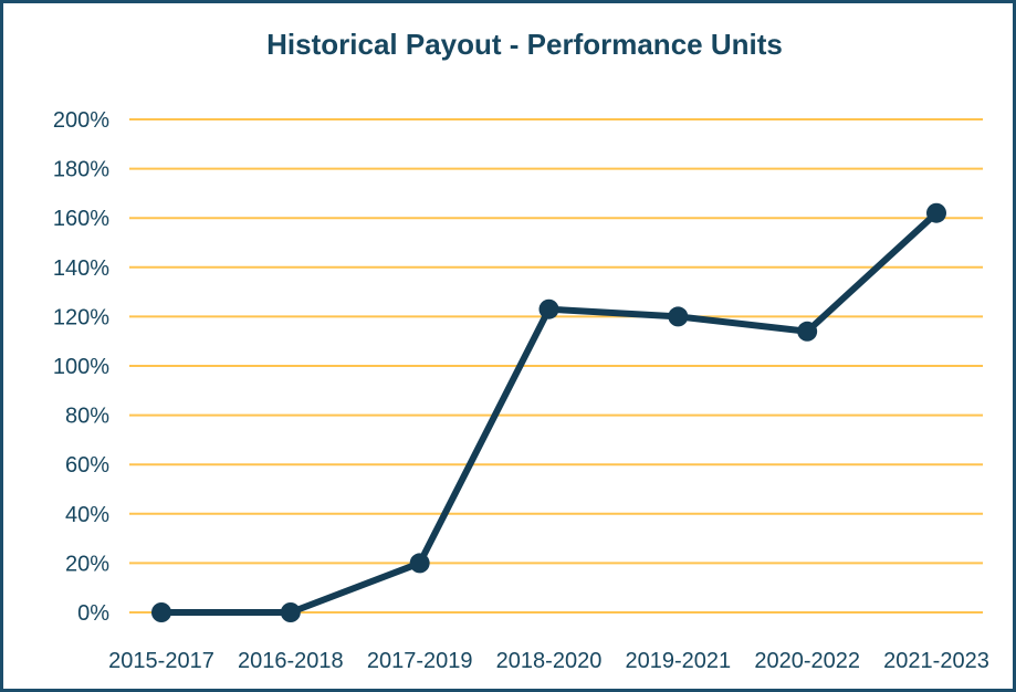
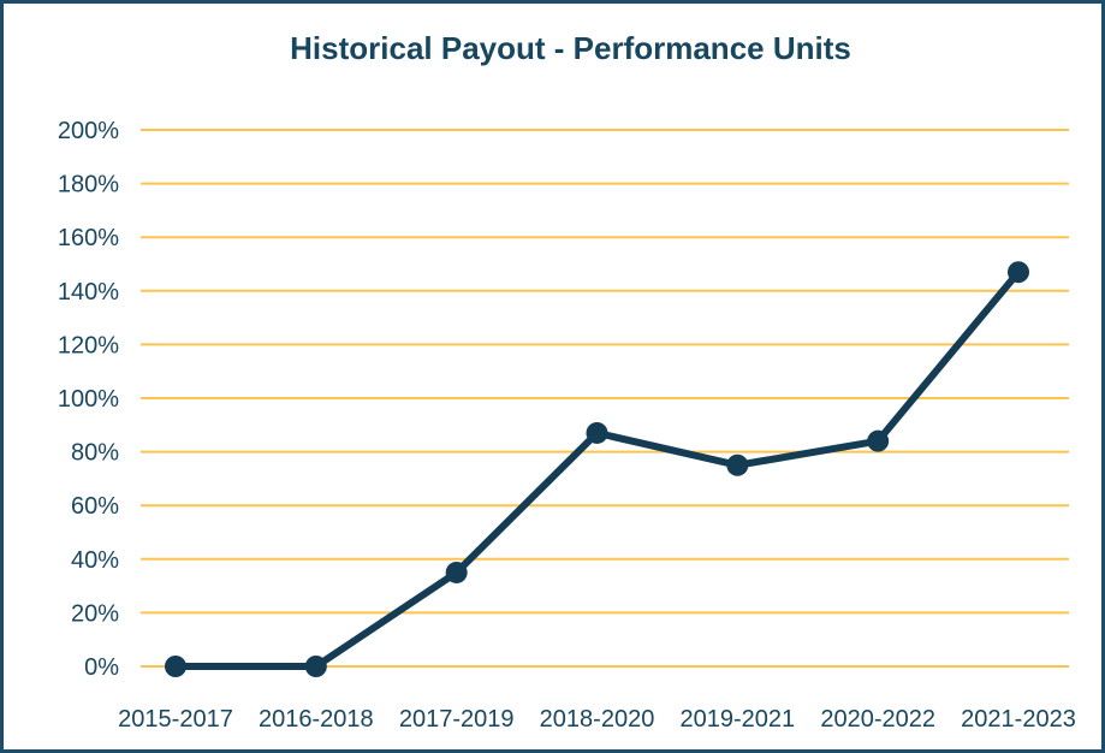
2017-2019: 20% -> 35%
2018-2020: 123% -> 87%
2019-2021: 120% -> 75%
2020-2022: 114% -> 84%
2021-2023: 162% -> 147%
